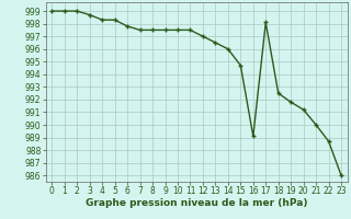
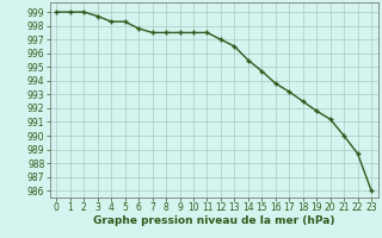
14: 996.0 -> 995.5
16: 989.1 -> 993.8
17: 998.1 -> 993.2
